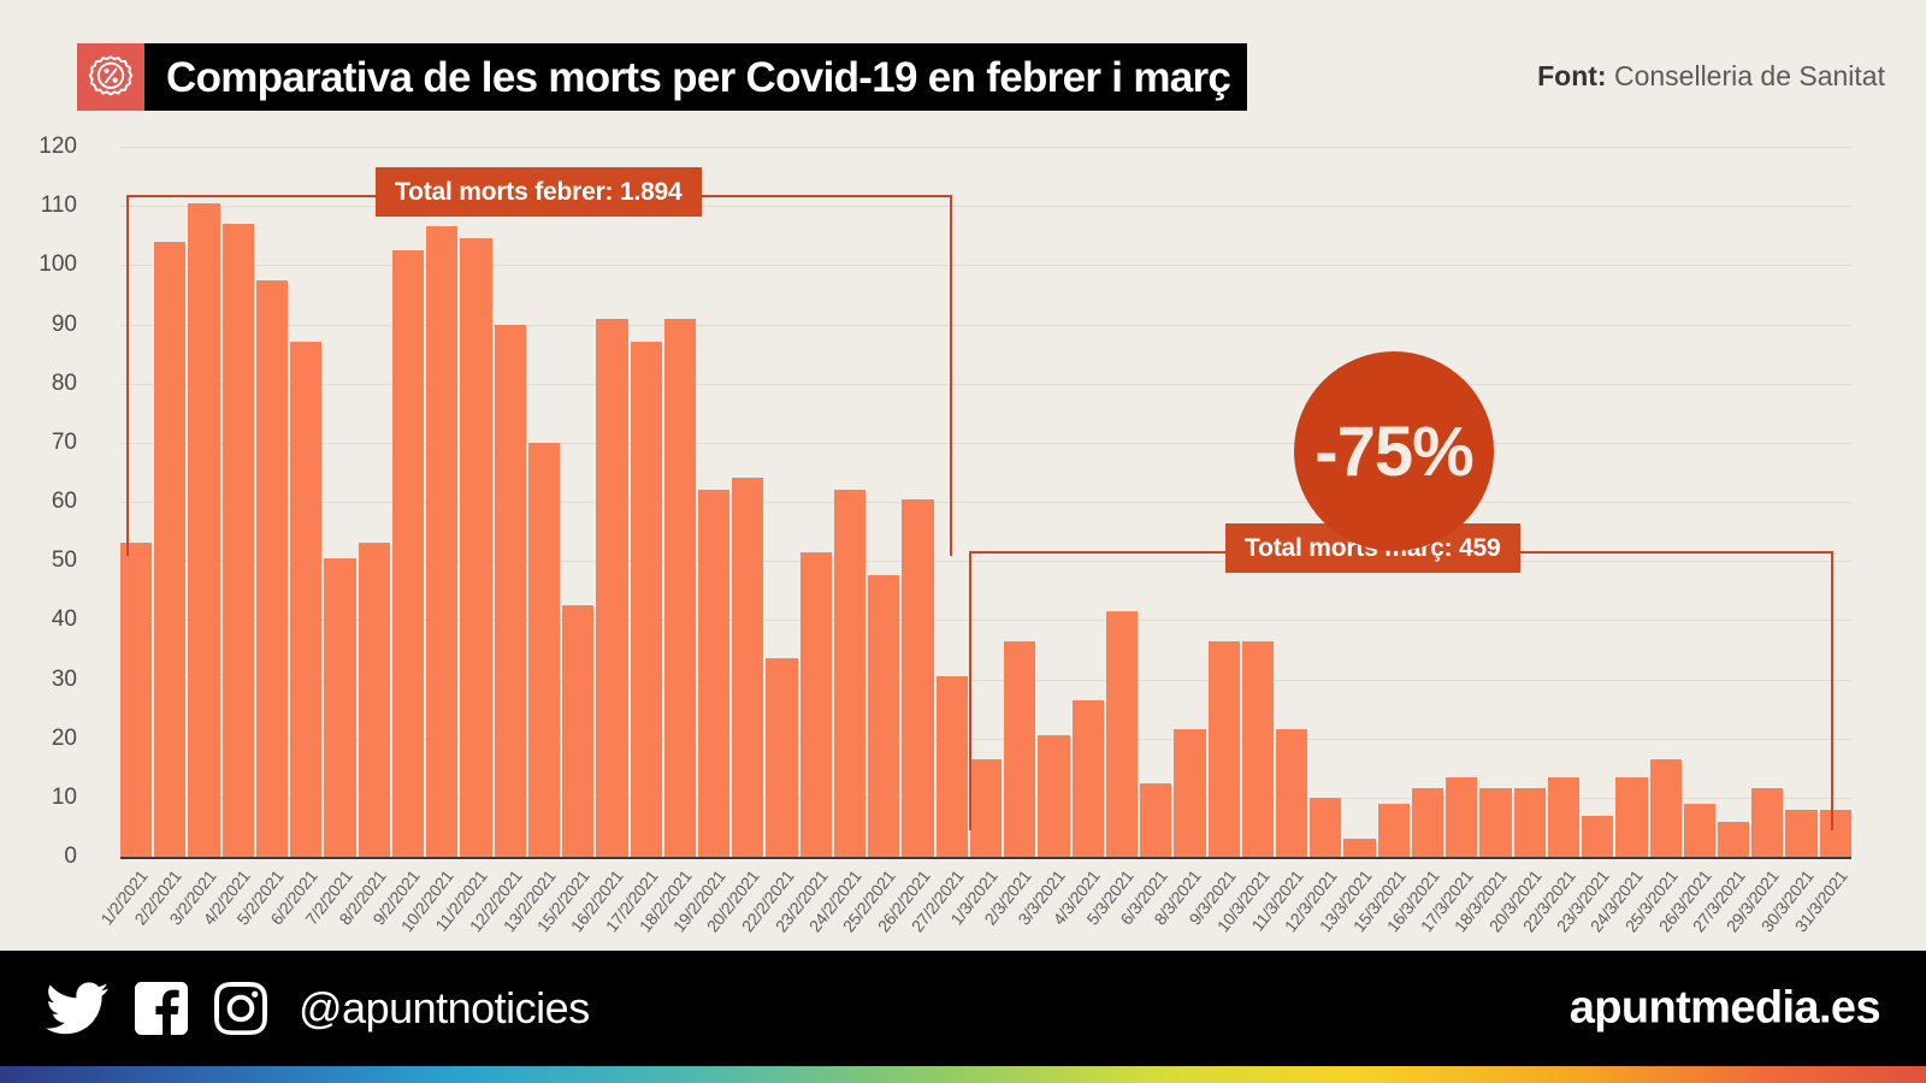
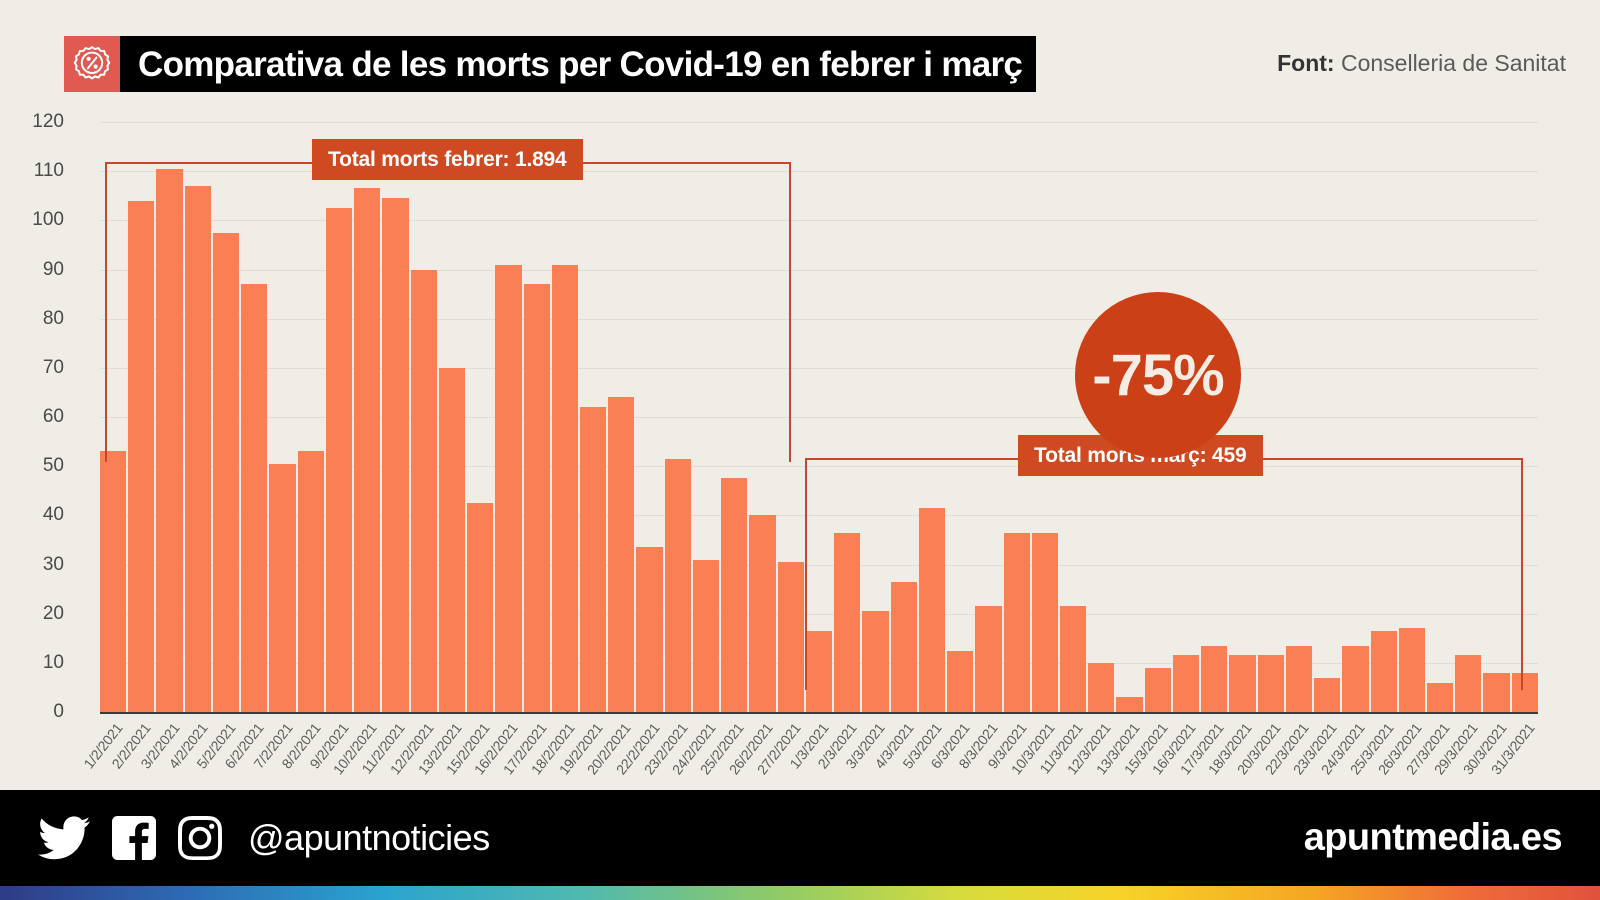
24/2/2021: 62 -> 31
26/2/2021: 60 -> 40
26/3/2021: 9 -> 17
